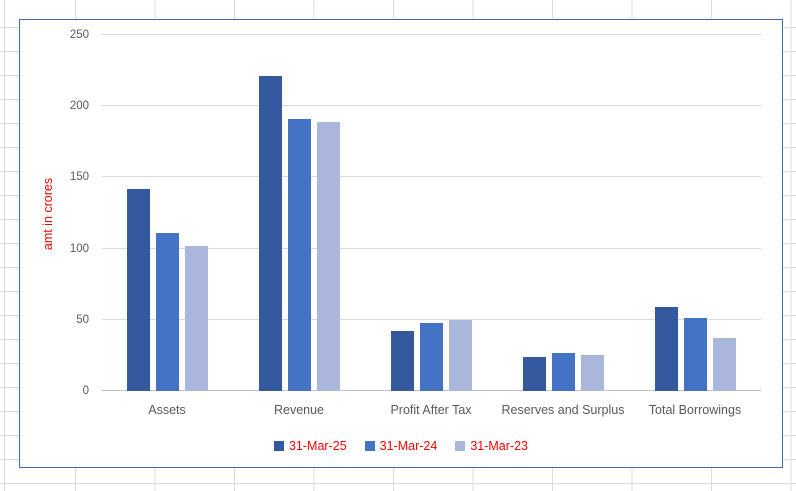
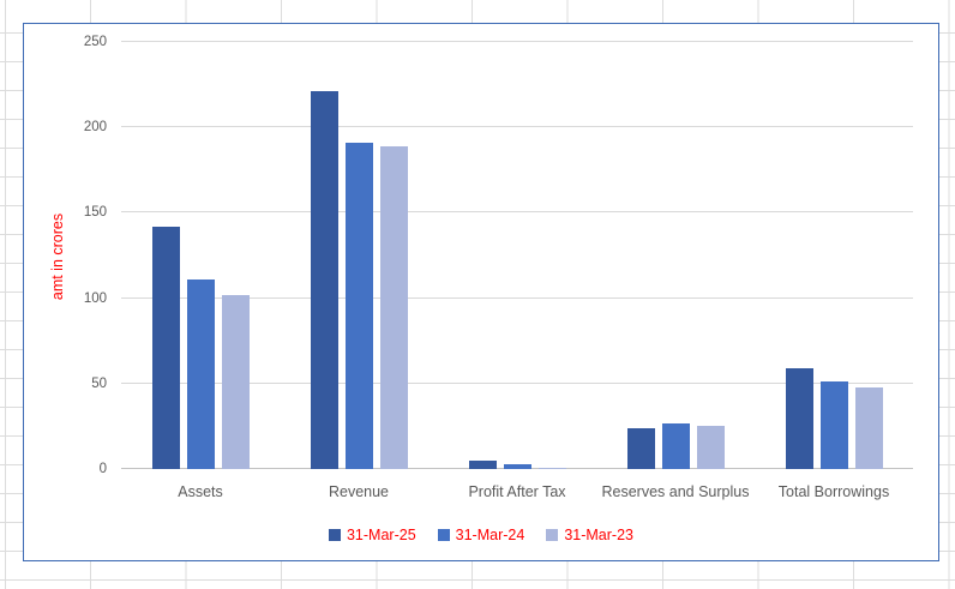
31-Mar-25/Profit After Tax: 42 -> 5
31-Mar-24/Profit After Tax: 48 -> 3
31-Mar-23/Profit After Tax: 50 -> 1
31-Mar-23/Total Borrowings: 37 -> 48
